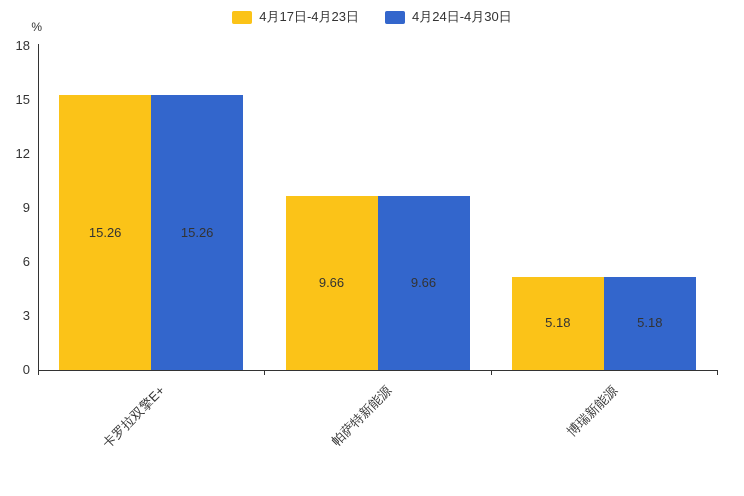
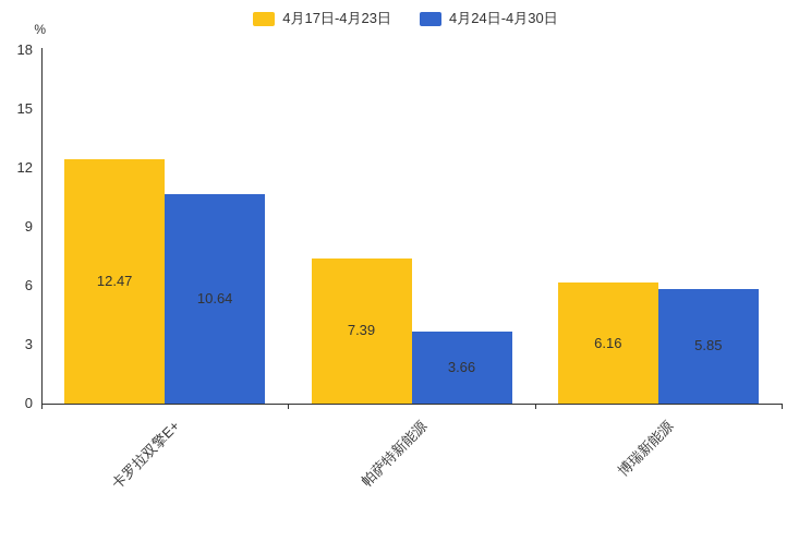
4月17日-4月23日/卡罗拉双擎E+: 15.26 -> 12.47
4月24日-4月30日/卡罗拉双擎E+: 15.26 -> 10.64
4月17日-4月23日/帕萨特新能源: 9.66 -> 7.39
4月24日-4月30日/帕萨特新能源: 9.66 -> 3.66
4月17日-4月23日/博瑞新能源: 5.18 -> 6.16
4月24日-4月30日/博瑞新能源: 5.18 -> 5.85
